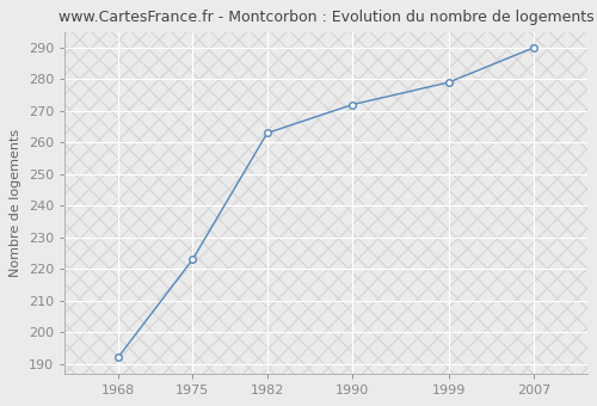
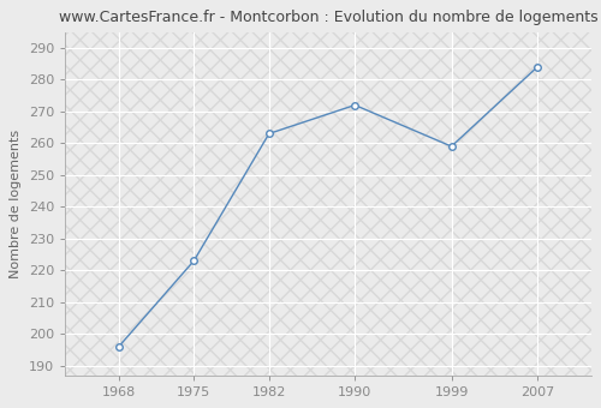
1968: 192 -> 196
1999: 279 -> 259
2007: 290 -> 284
